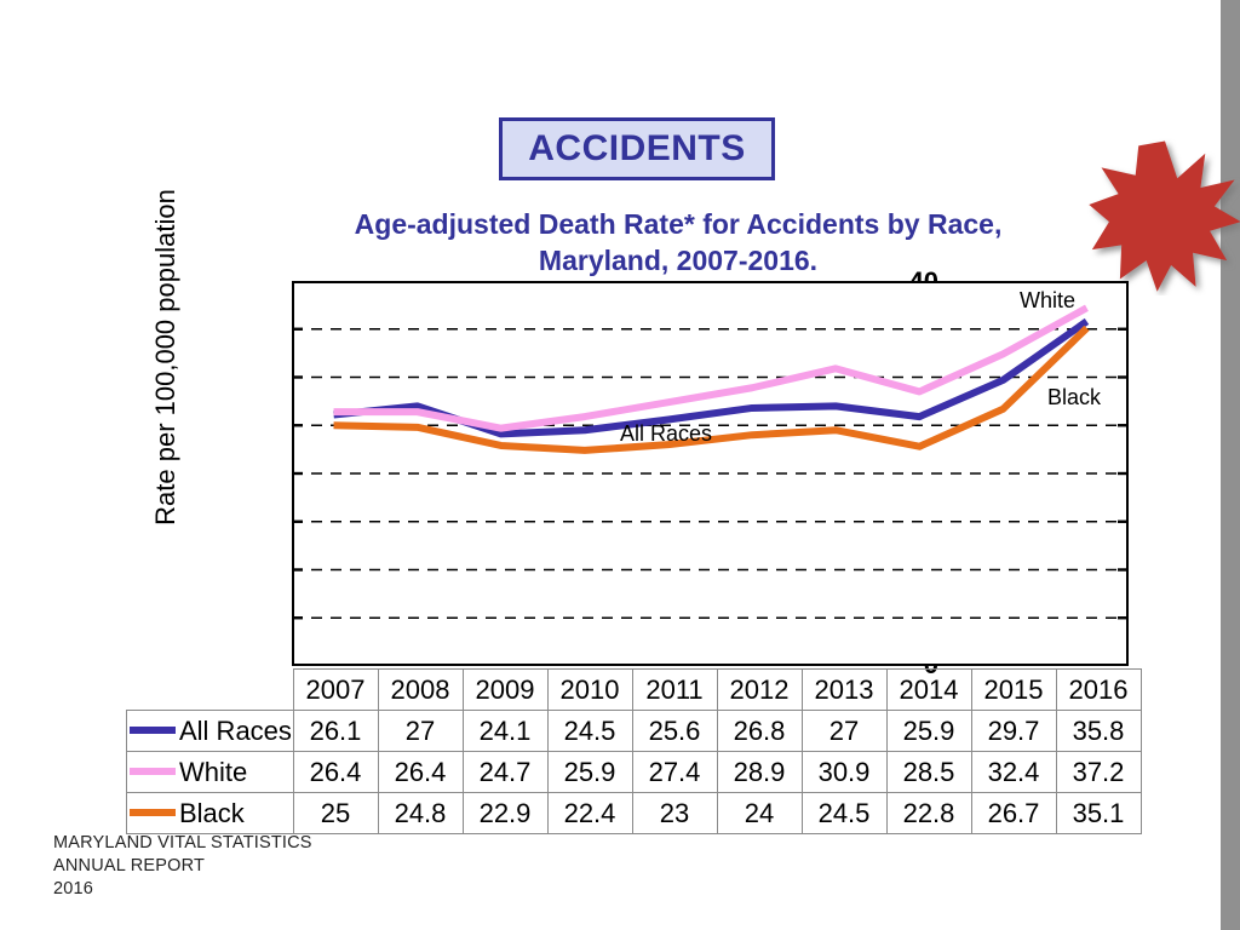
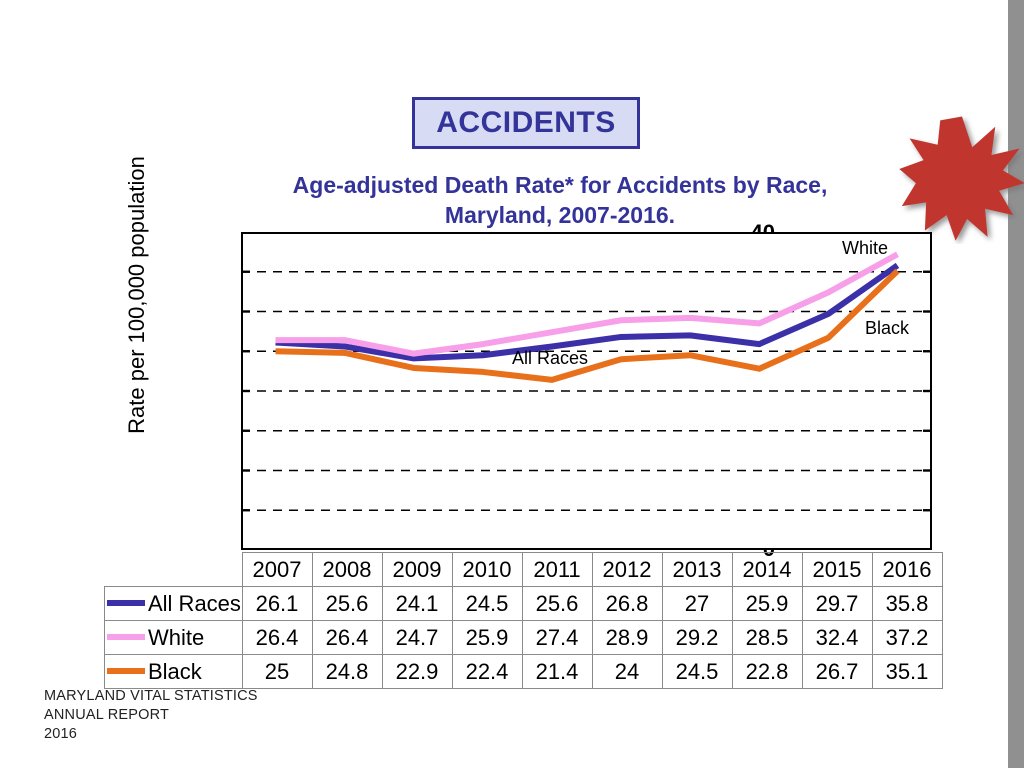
All Races/2008: 27 -> 25.6
Black/2011: 23 -> 21.4
White/2013: 30.9 -> 29.2
